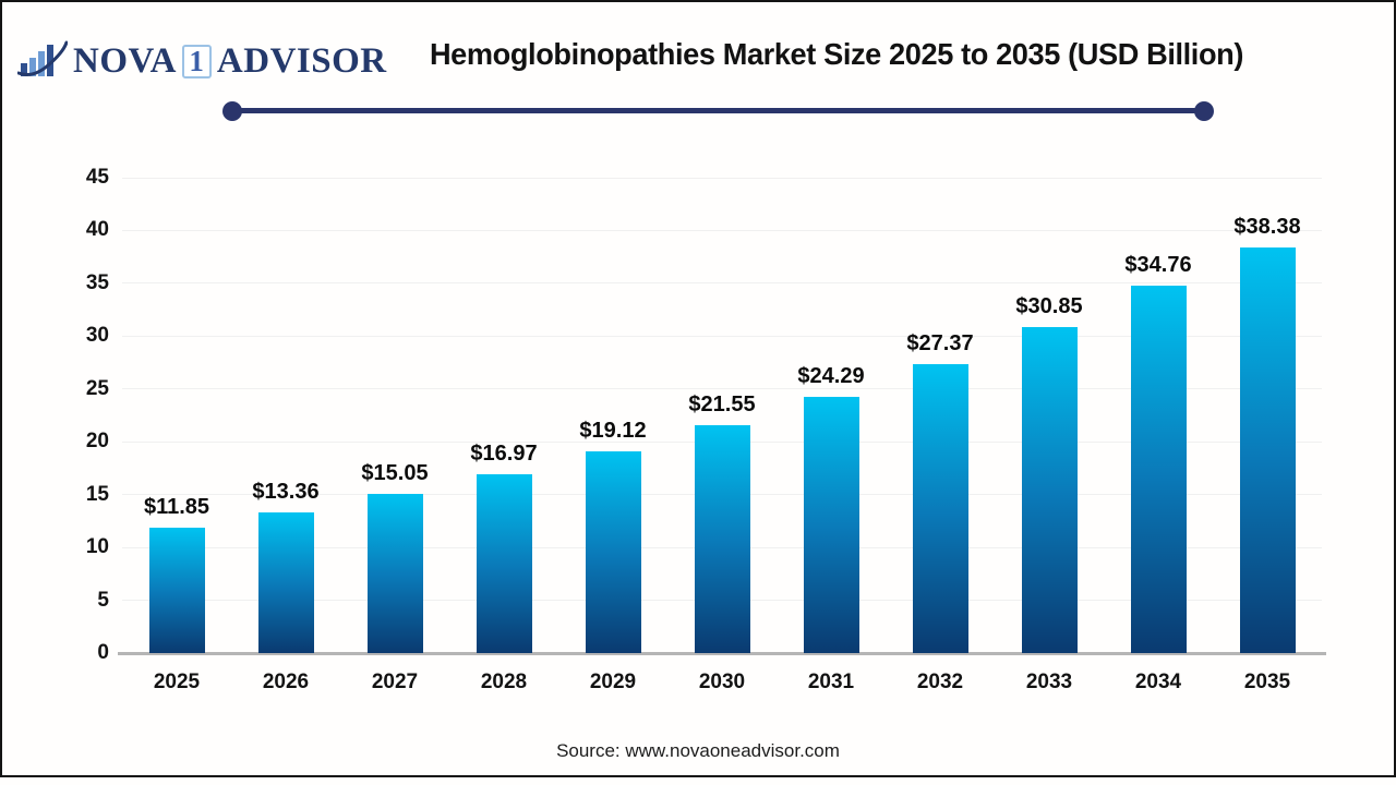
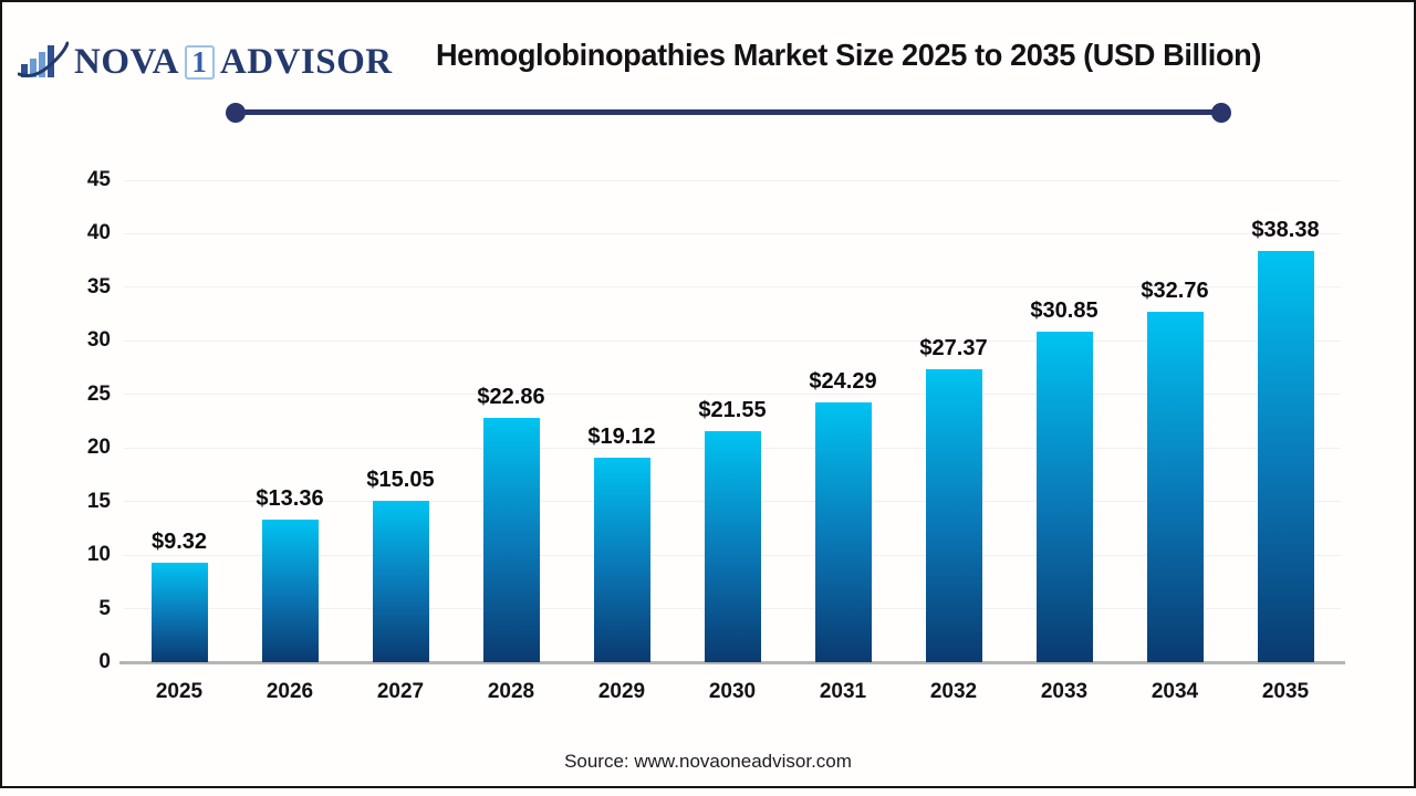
2025: $11.85 -> $9.32
2028: $16.97 -> $22.86
2034: $34.76 -> $32.76
